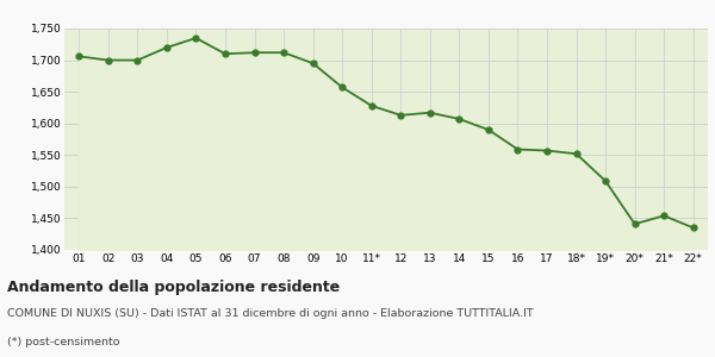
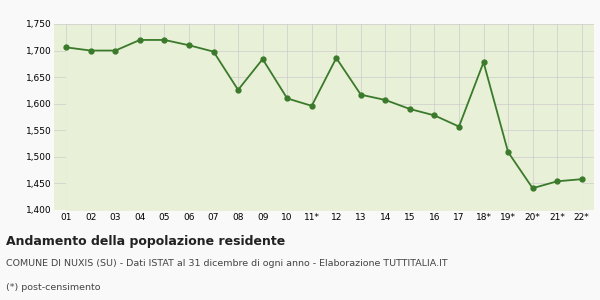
05: 1,735 -> 1,720
07: 1,712 -> 1,698
08: 1,712 -> 1,626
09: 1,695 -> 1,684
10: 1,657 -> 1,610
11*: 1,628 -> 1,596
12: 1,613 -> 1,686
16: 1,559 -> 1,578
18*: 1,552 -> 1,678
22*: 1,435 -> 1,458
